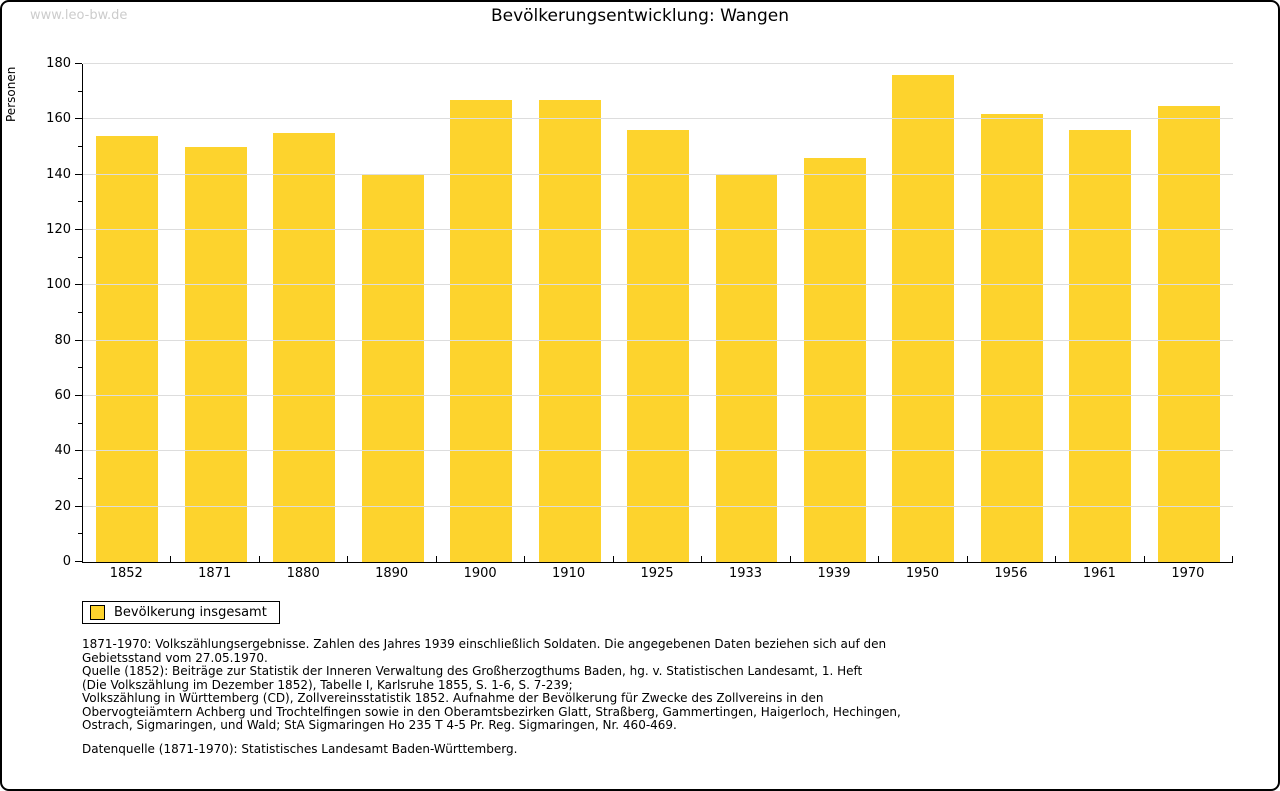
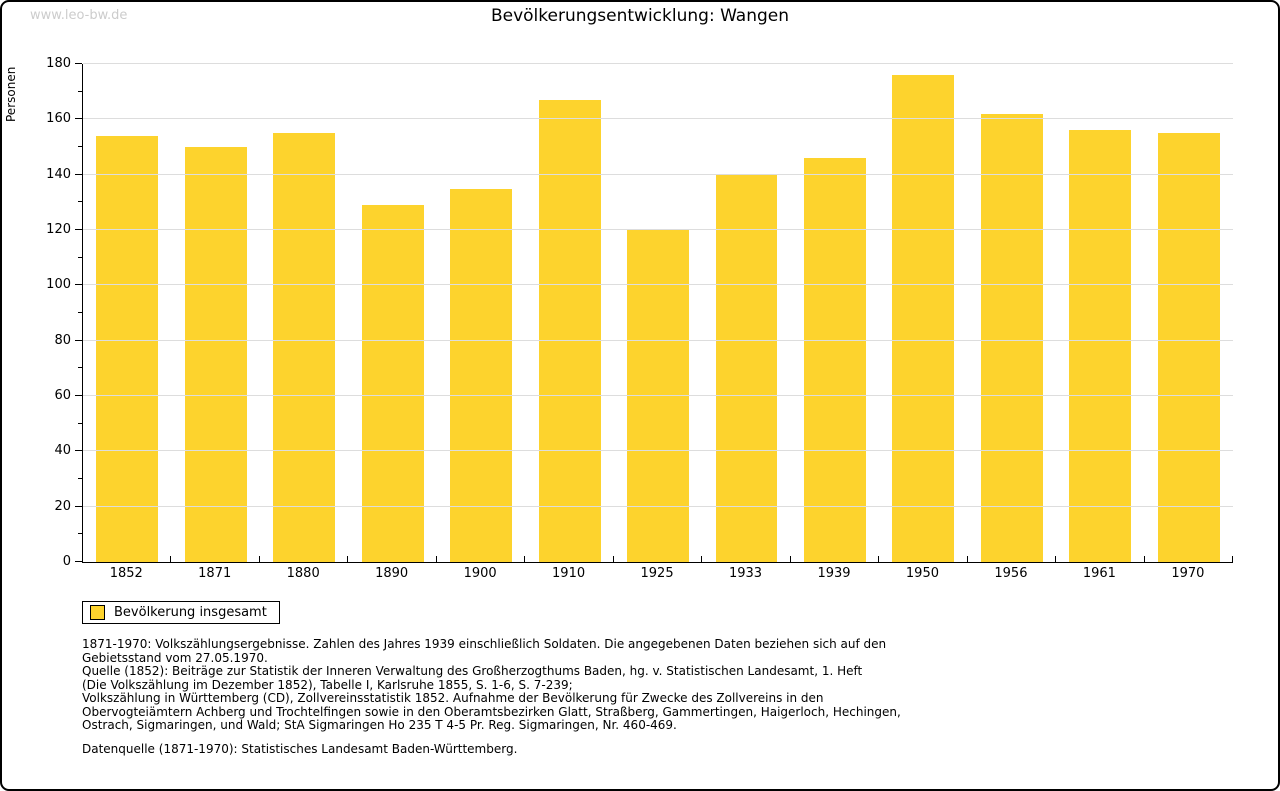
1890: 140 -> 129
1900: 167 -> 135
1925: 156 -> 120
1970: 165 -> 155
